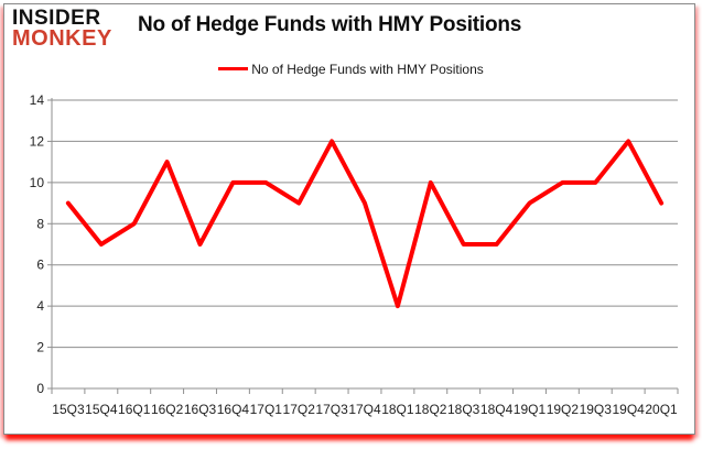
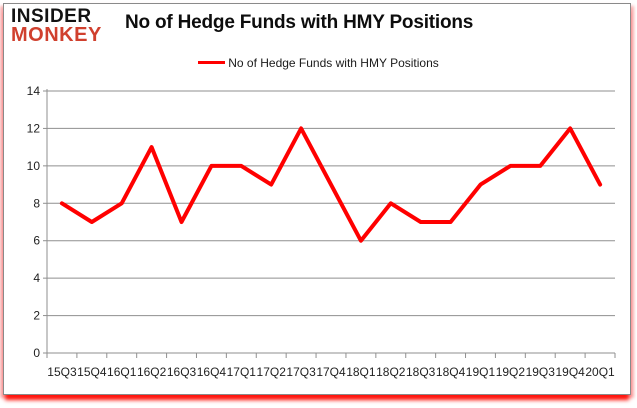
15Q3: 9 -> 8
18Q1: 4 -> 6
18Q2: 10 -> 8
